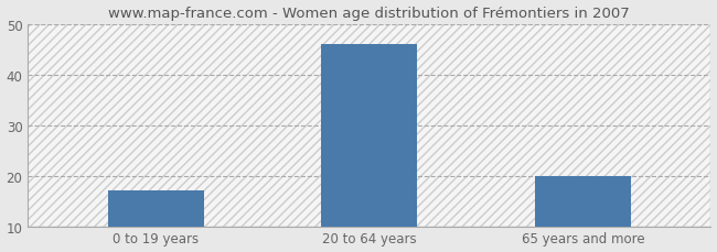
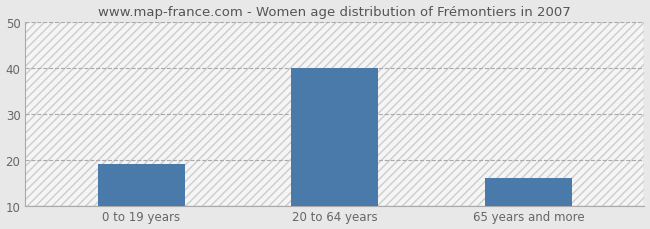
0 to 19 years: 17 -> 19
20 to 64 years: 46 -> 40
65 years and more: 20 -> 16
